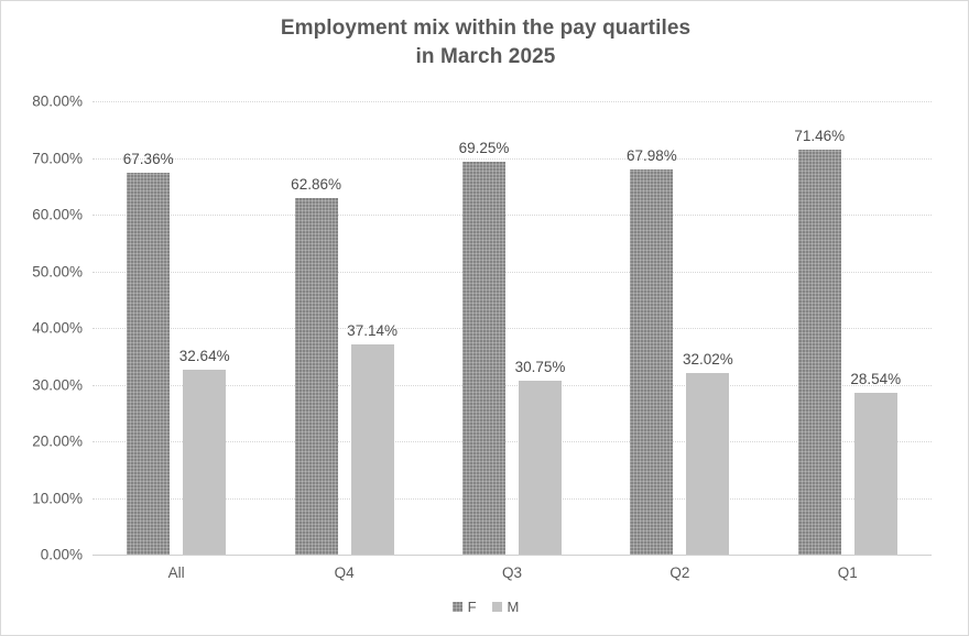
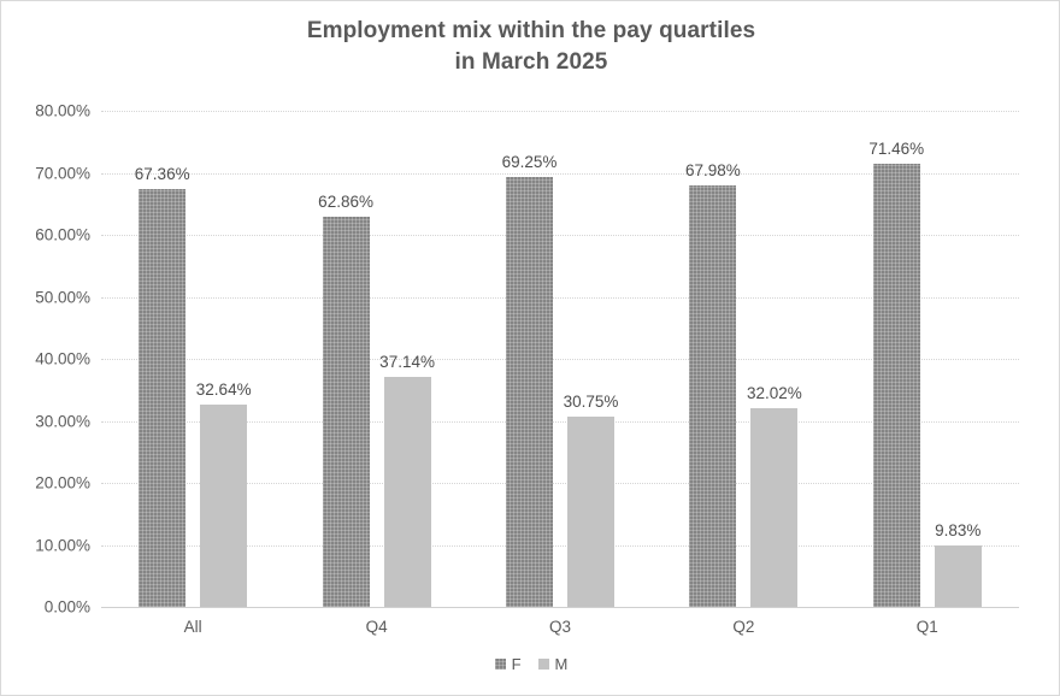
M/Q1: 28.54% -> 9.83%
